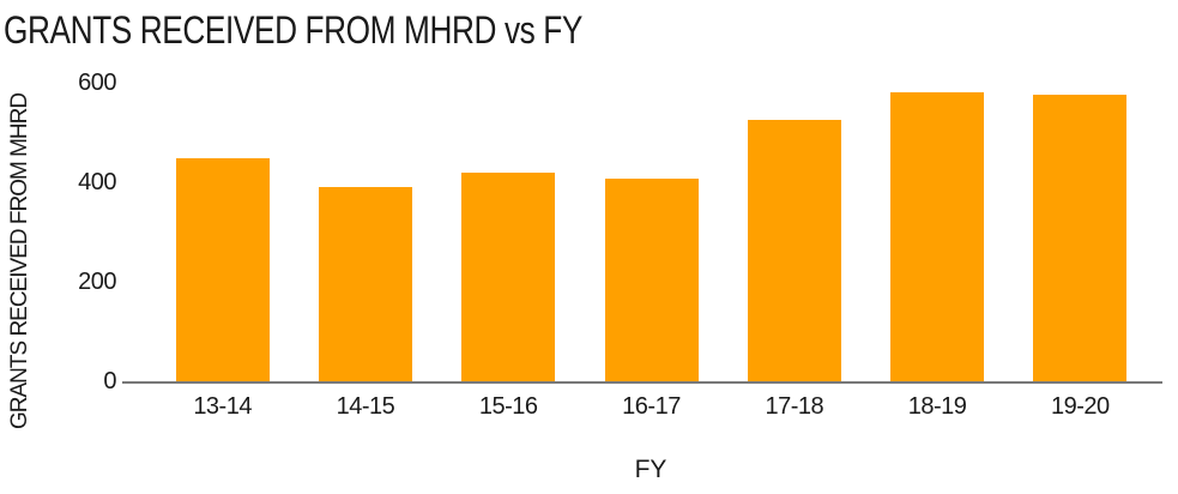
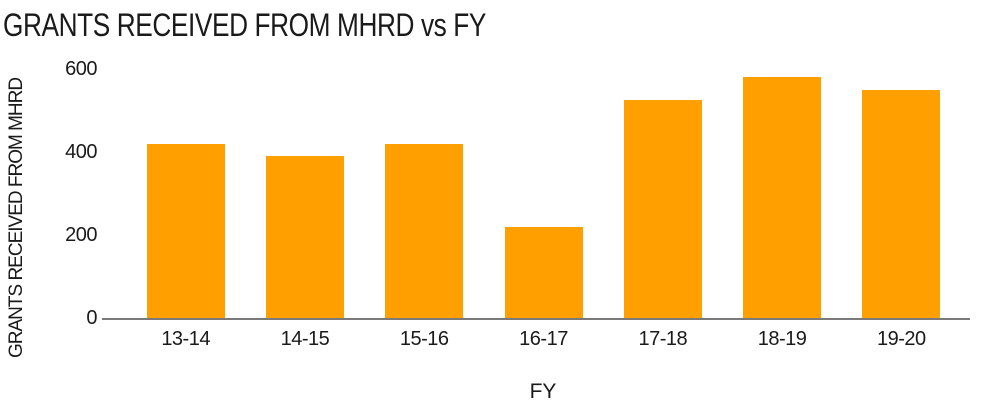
13-14: 450 -> 420
16-17: 410 -> 220
19-20: 580 -> 550
